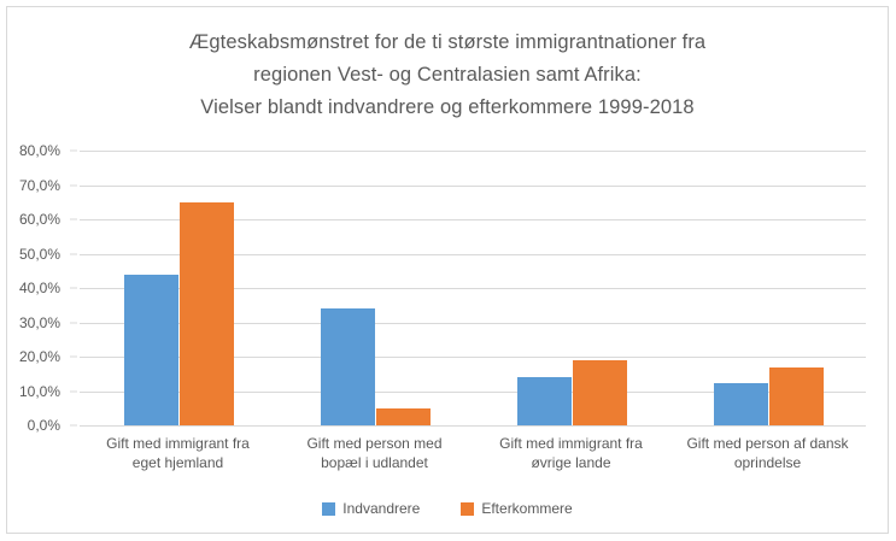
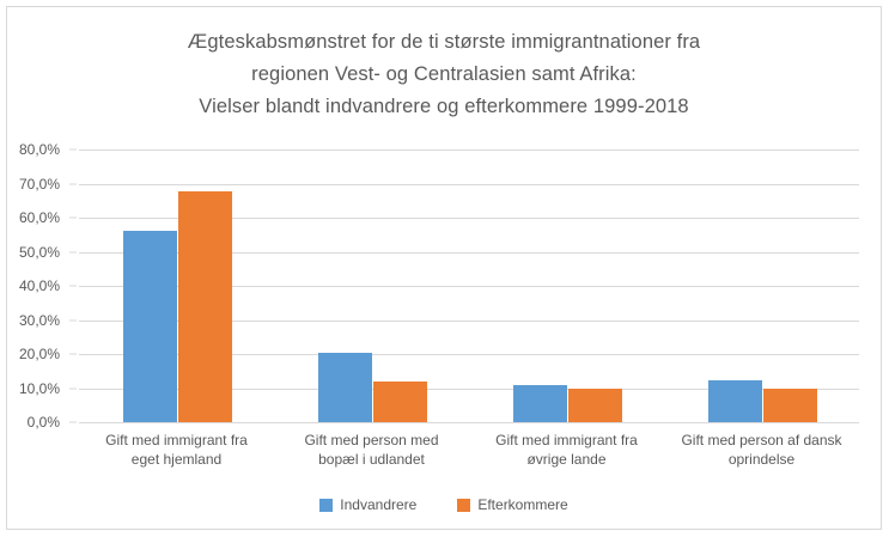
Indvandrere/Gift med immigrant fra eget hjemland: 44% -> 56%
Efterkommere/Gift med immigrant fra eget hjemland: 65% -> 68%
Indvandrere/Gift med person med bopæl i udlandet: 34% -> 20%
Efterkommere/Gift med person med bopæl i udlandet: 5% -> 12%
Indvandrere/Gift med immigrant fra øvrige lande: 14% -> 11%
Efterkommere/Gift med immigrant fra øvrige lande: 19% -> 10%
Efterkommere/Gift med person af dansk oprindelse: 17% -> 10%
